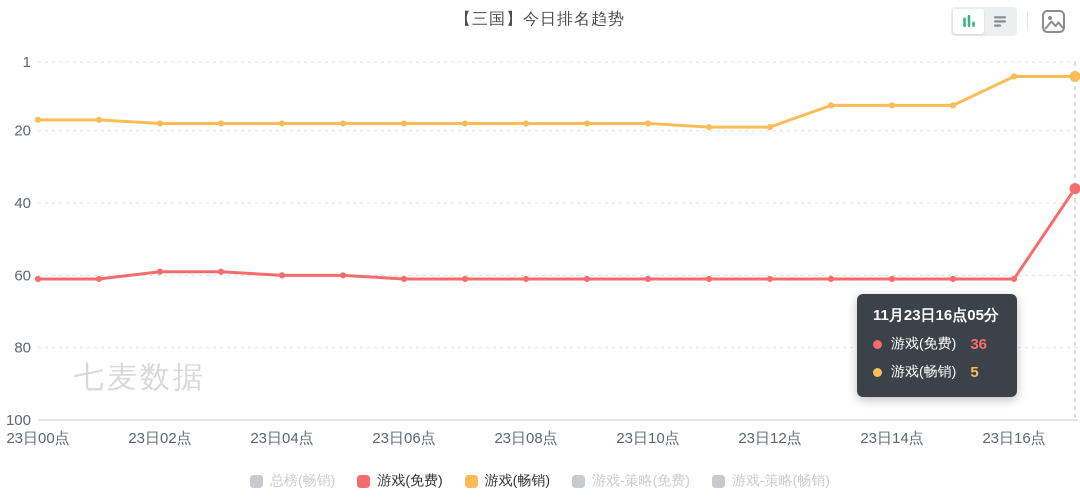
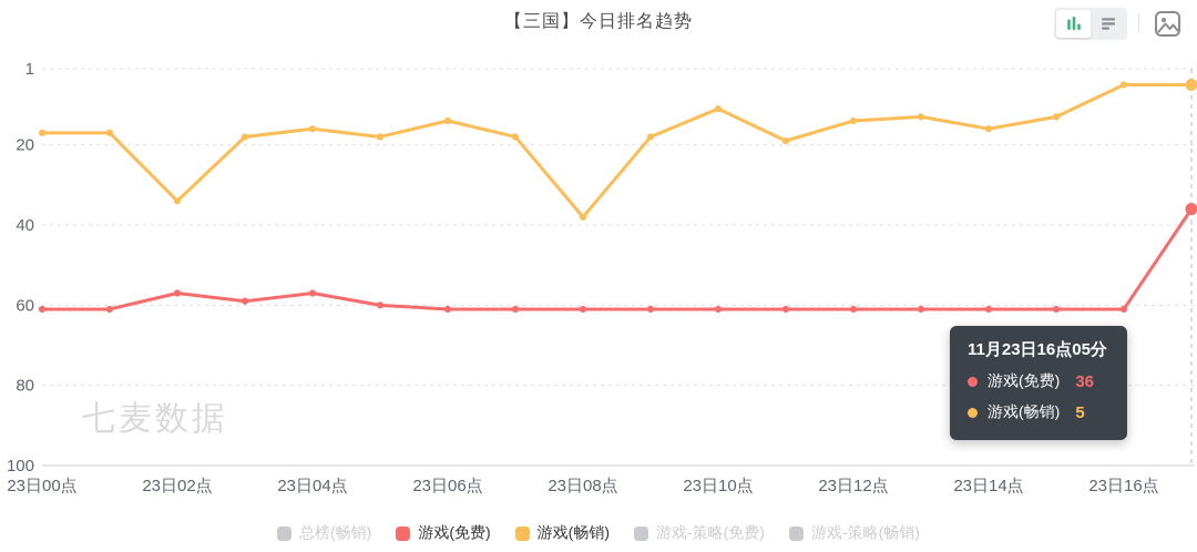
游戏(免费)/23日02点: 59 -> 57
游戏(畅销)/23日02点: 18 -> 34
游戏(免费)/23日04点: 60 -> 57
游戏(畅销)/23日04点: 18 -> 16
游戏(畅销)/23日06点: 18 -> 14
游戏(畅销)/23日08点: 18 -> 38
游戏(畅销)/23日10点: 18 -> 11
游戏(畅销)/23日12点: 19 -> 14
游戏(畅销)/23日14点: 13 -> 16
